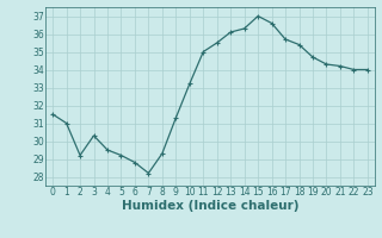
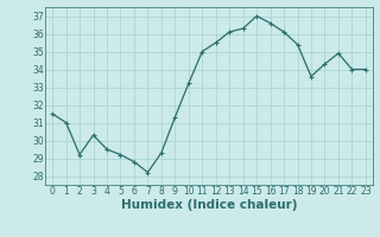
17: 35.7 -> 36.1
19: 34.7 -> 33.6
21: 34.2 -> 34.9
